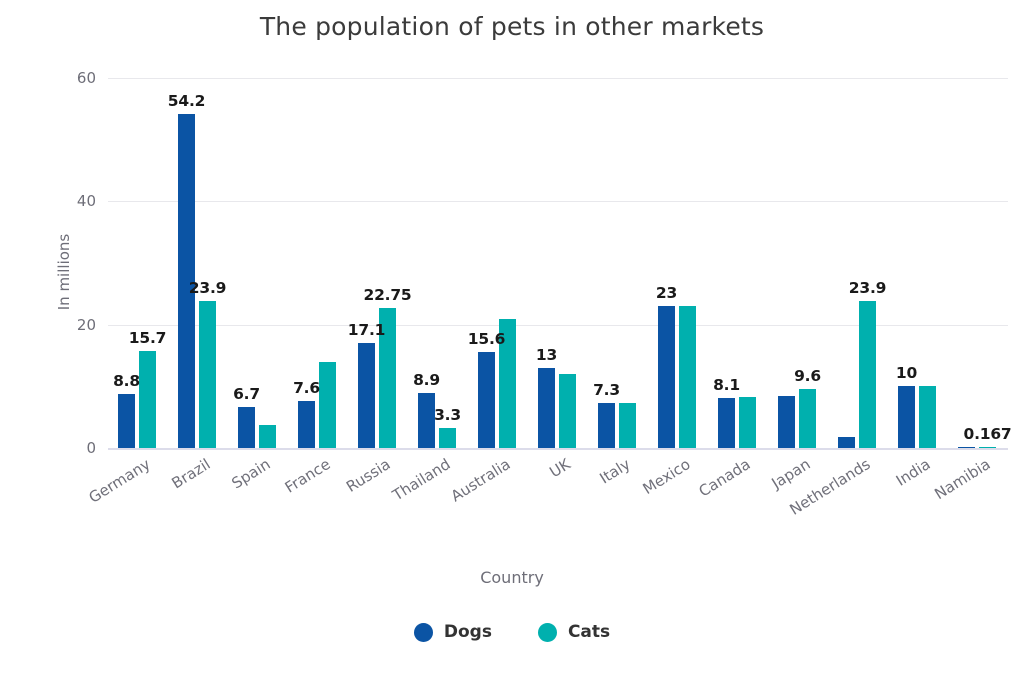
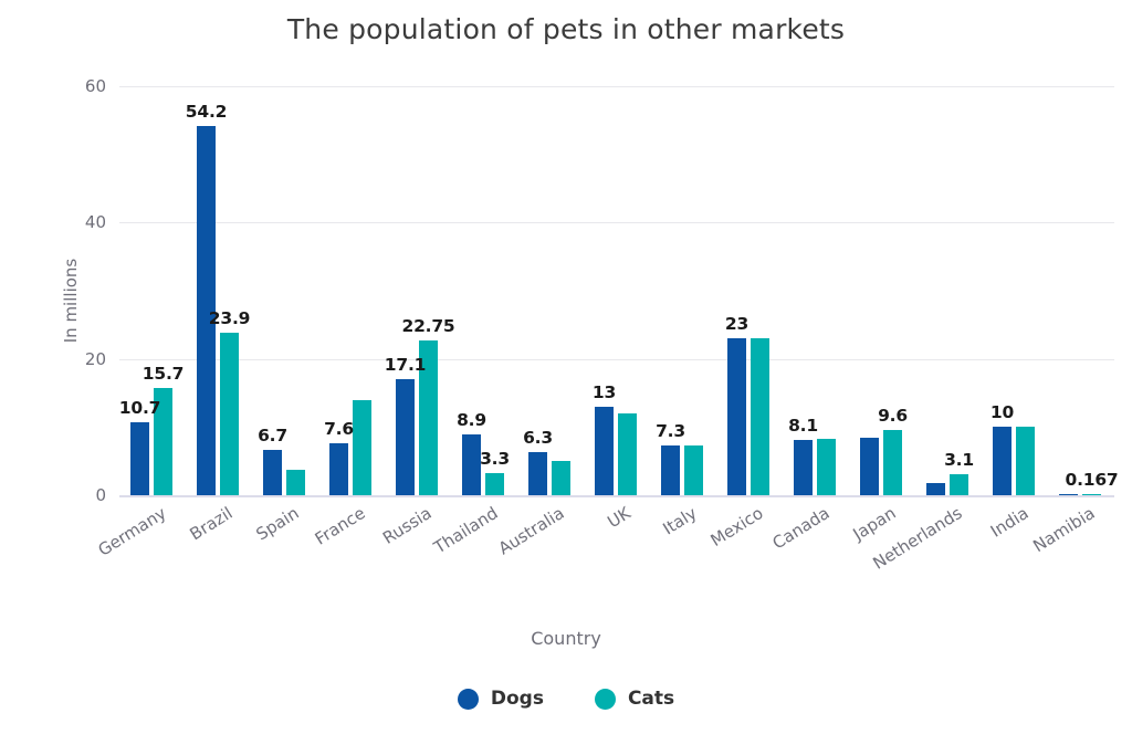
Dogs/Germany: 8.8 -> 10.7
Dogs/Australia: 15.6 -> 6.3
Cats/Australia: 21 -> 5
Cats/Netherlands: 23.9 -> 3.1
